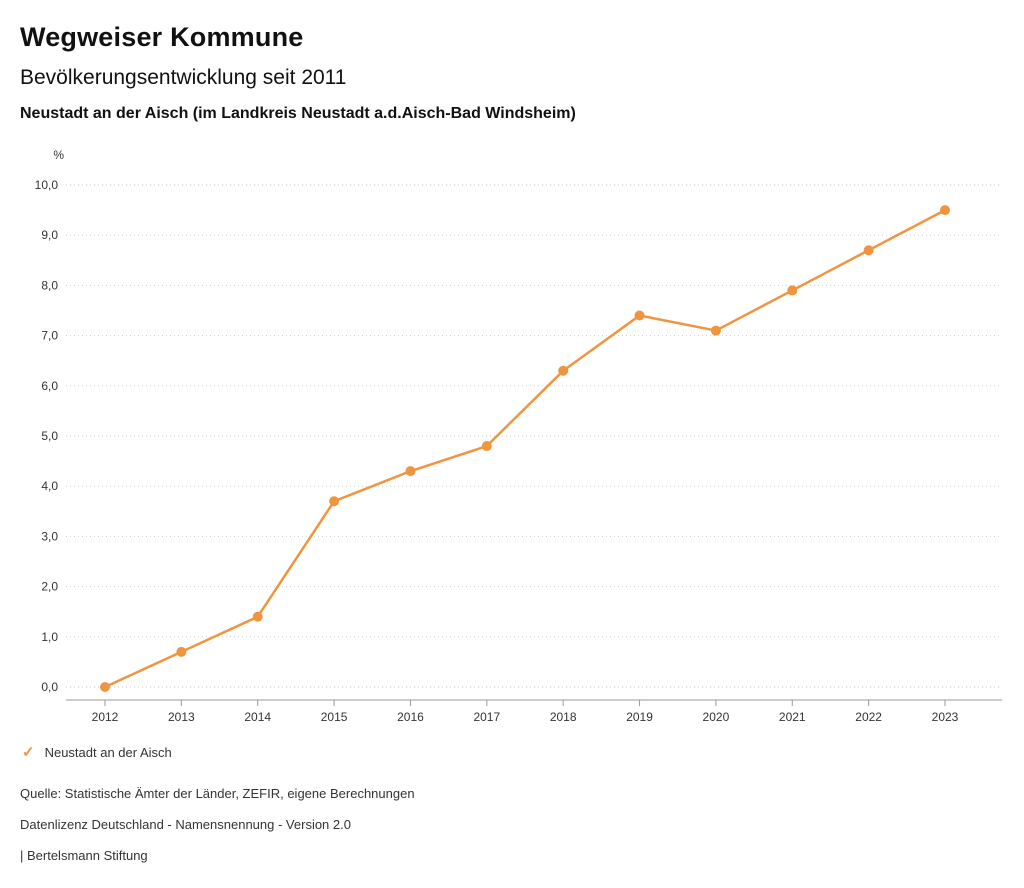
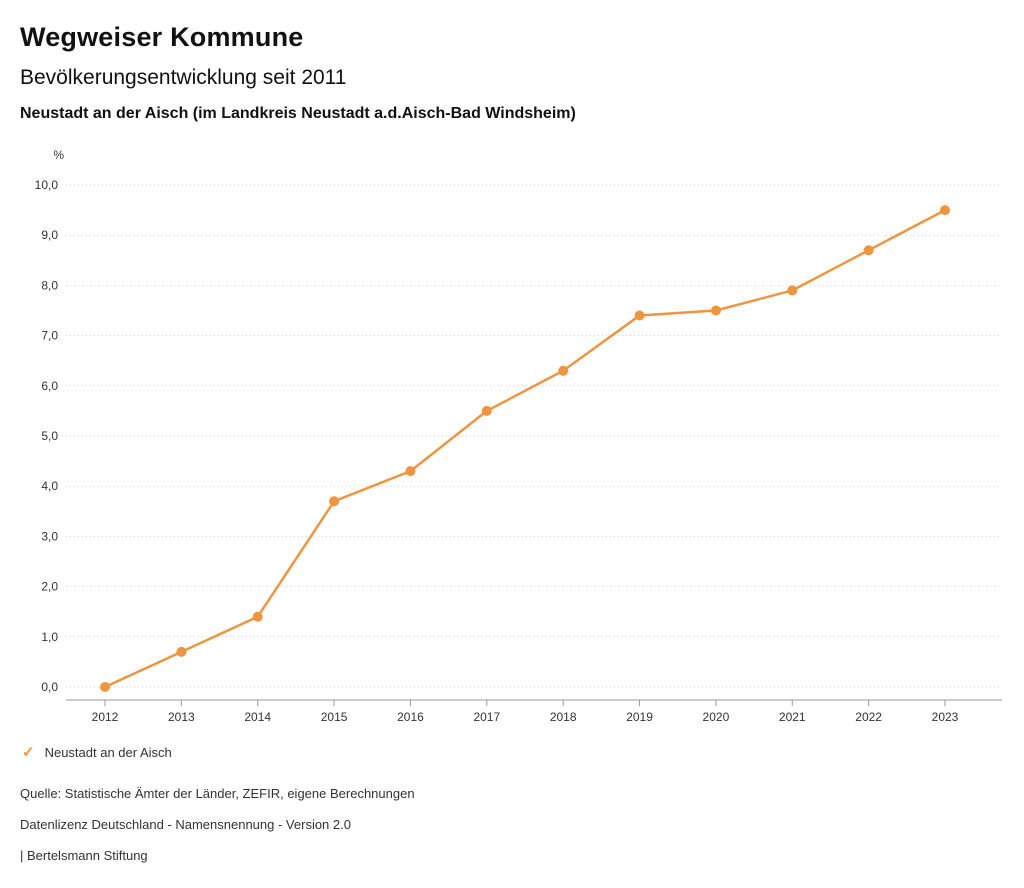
2017: 4,8 -> 5,5
2020: 7,1 -> 7,5
